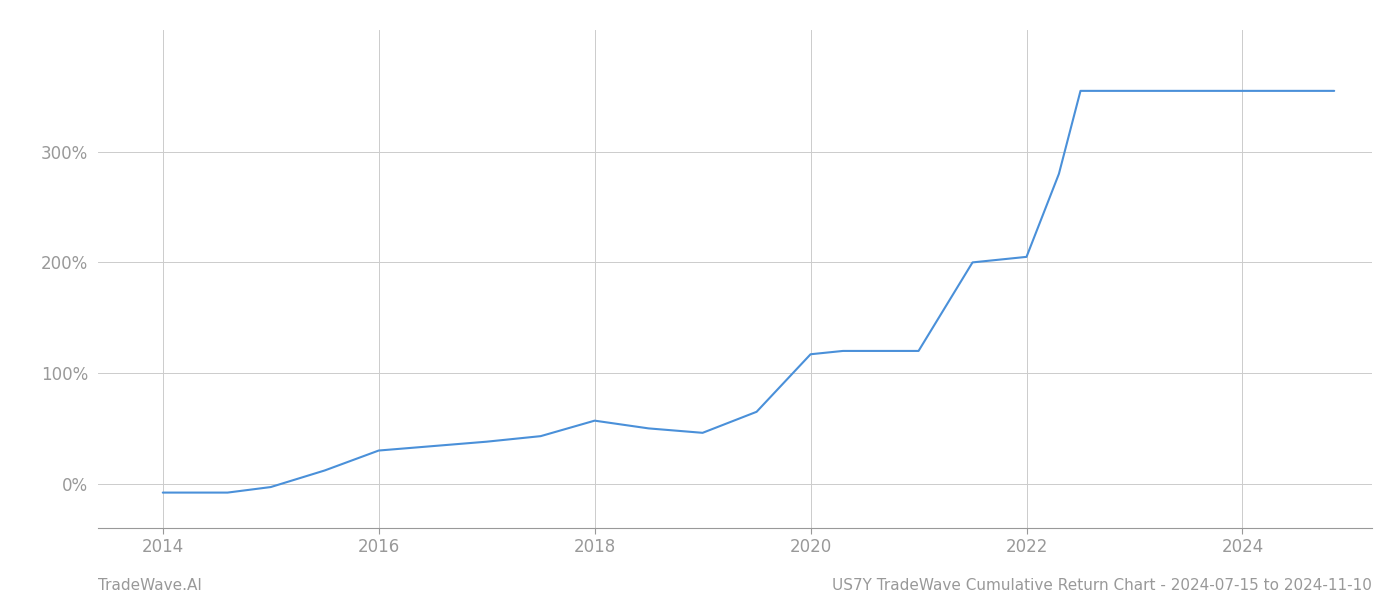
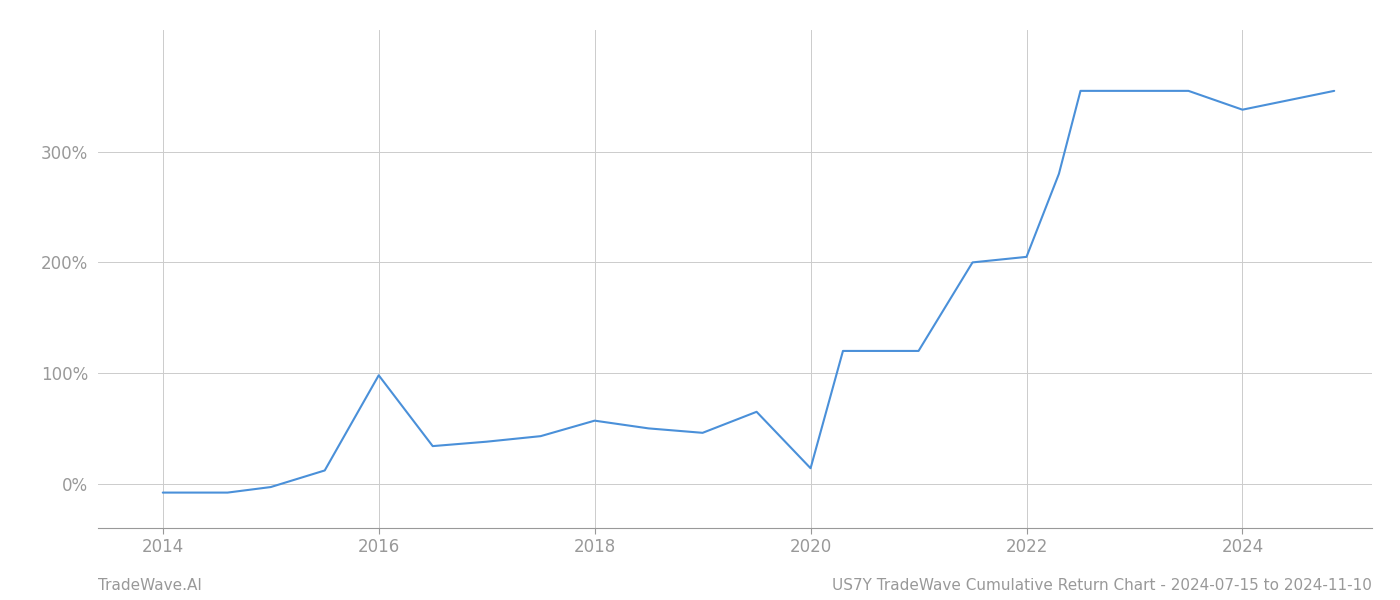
2016: 30% -> 98%
2020: 117% -> 14%
2024: 355% -> 338%
